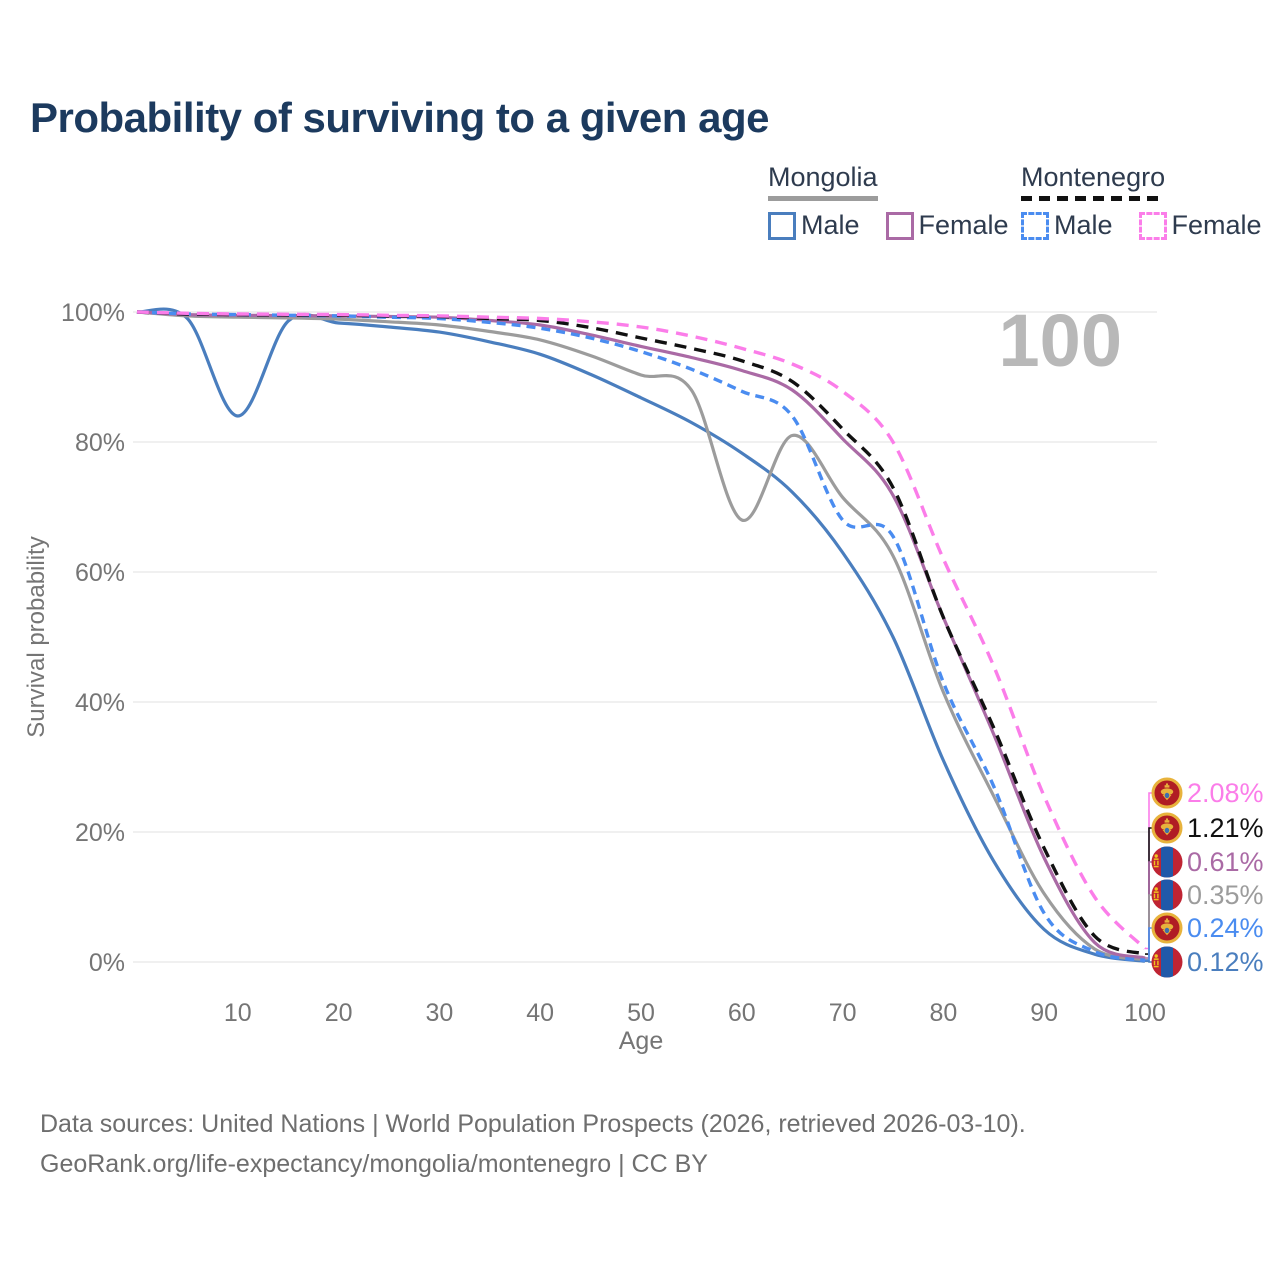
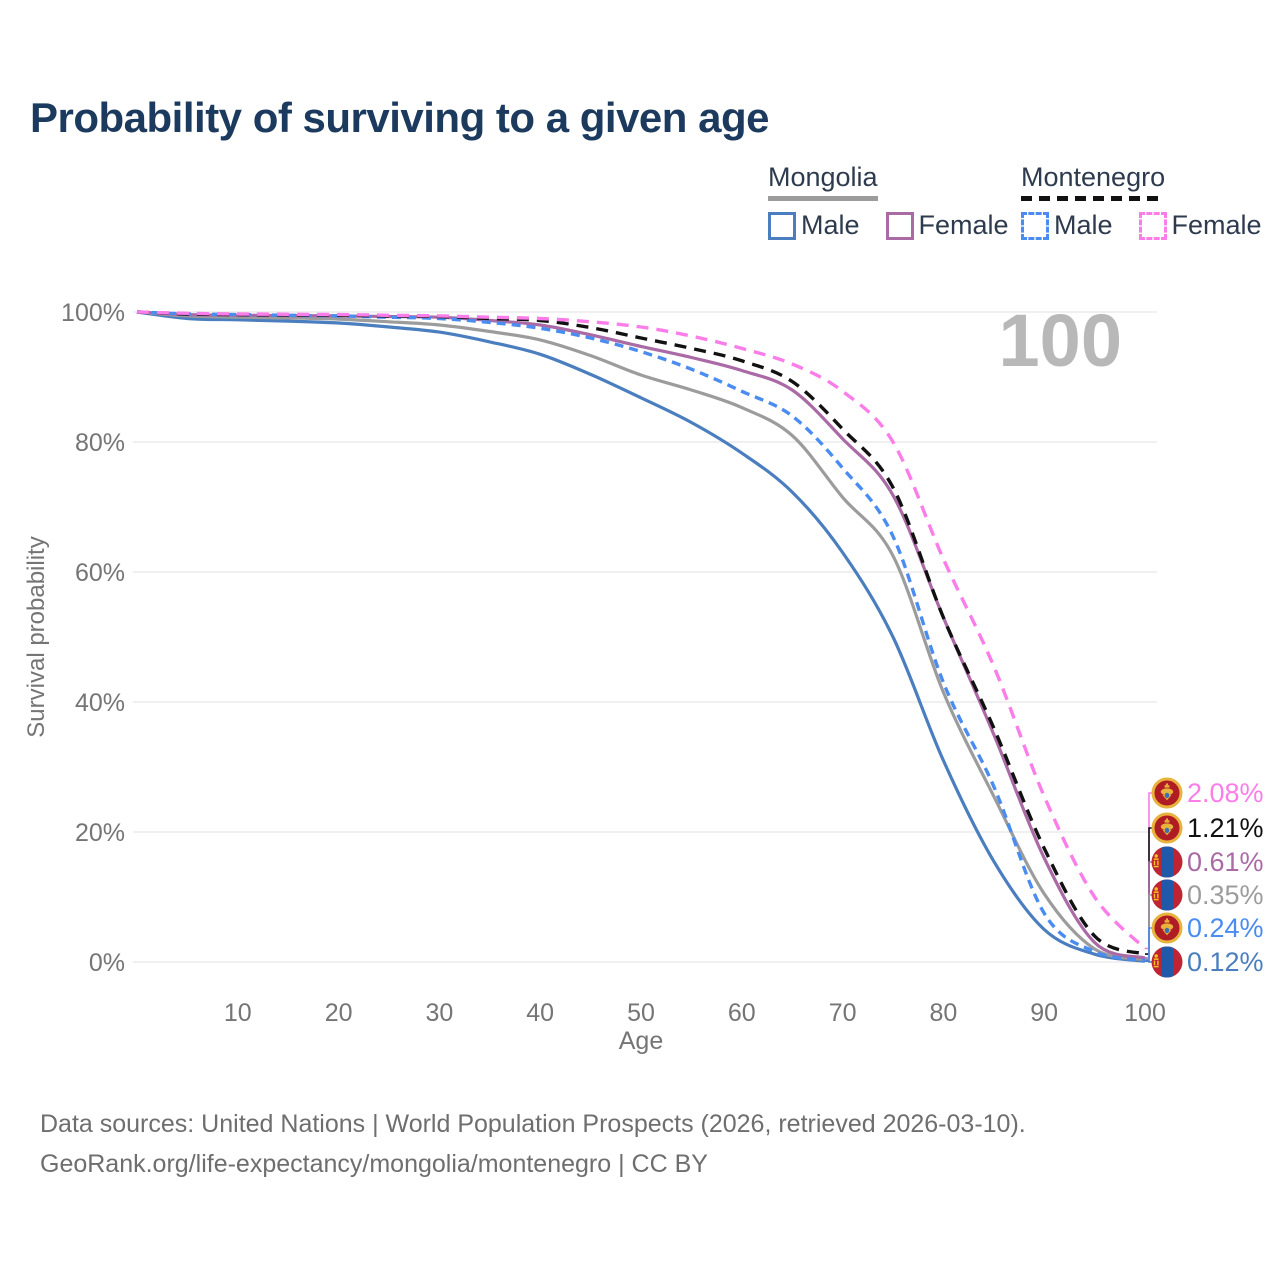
Mongolia Male/10: 84% -> 99%
Mongolia/60: 68% -> 85%
Montenegro Male/70: 68% -> 76%
